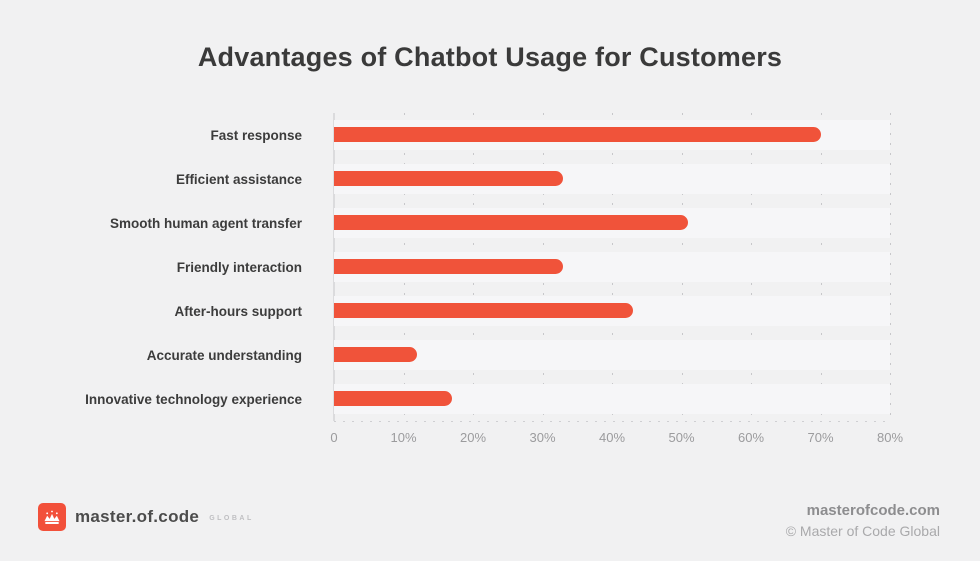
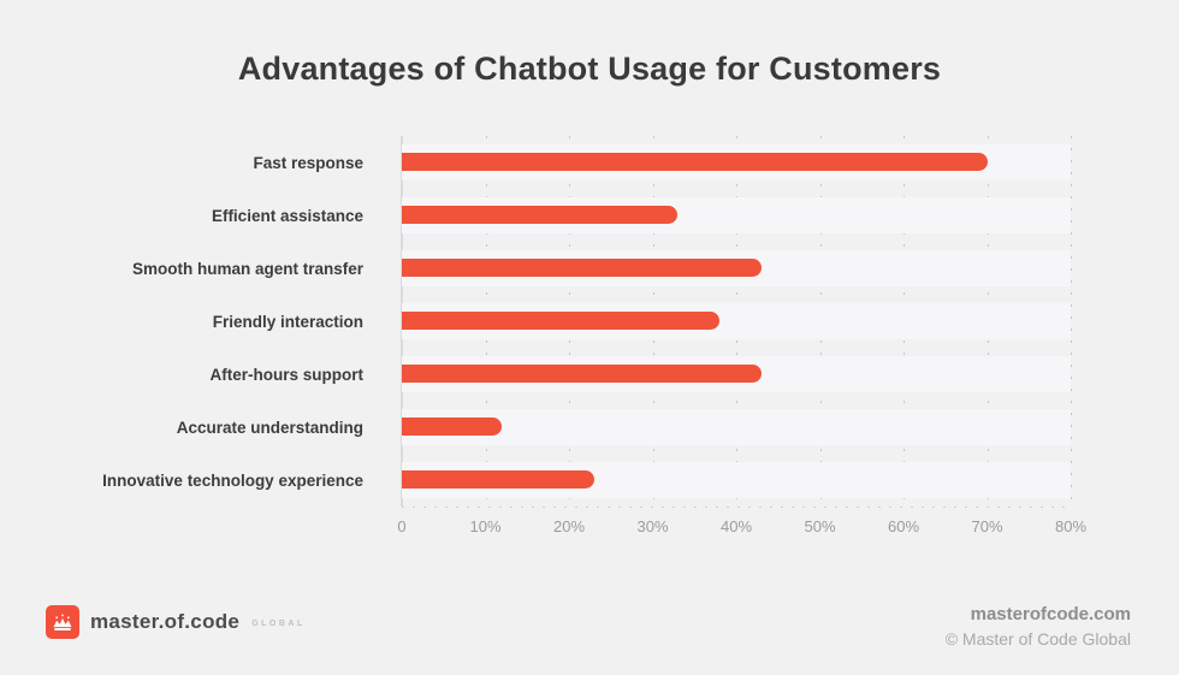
Smooth human agent transfer: 51% -> 43%
Friendly interaction: 33% -> 38%
Innovative technology experience: 17% -> 23%
